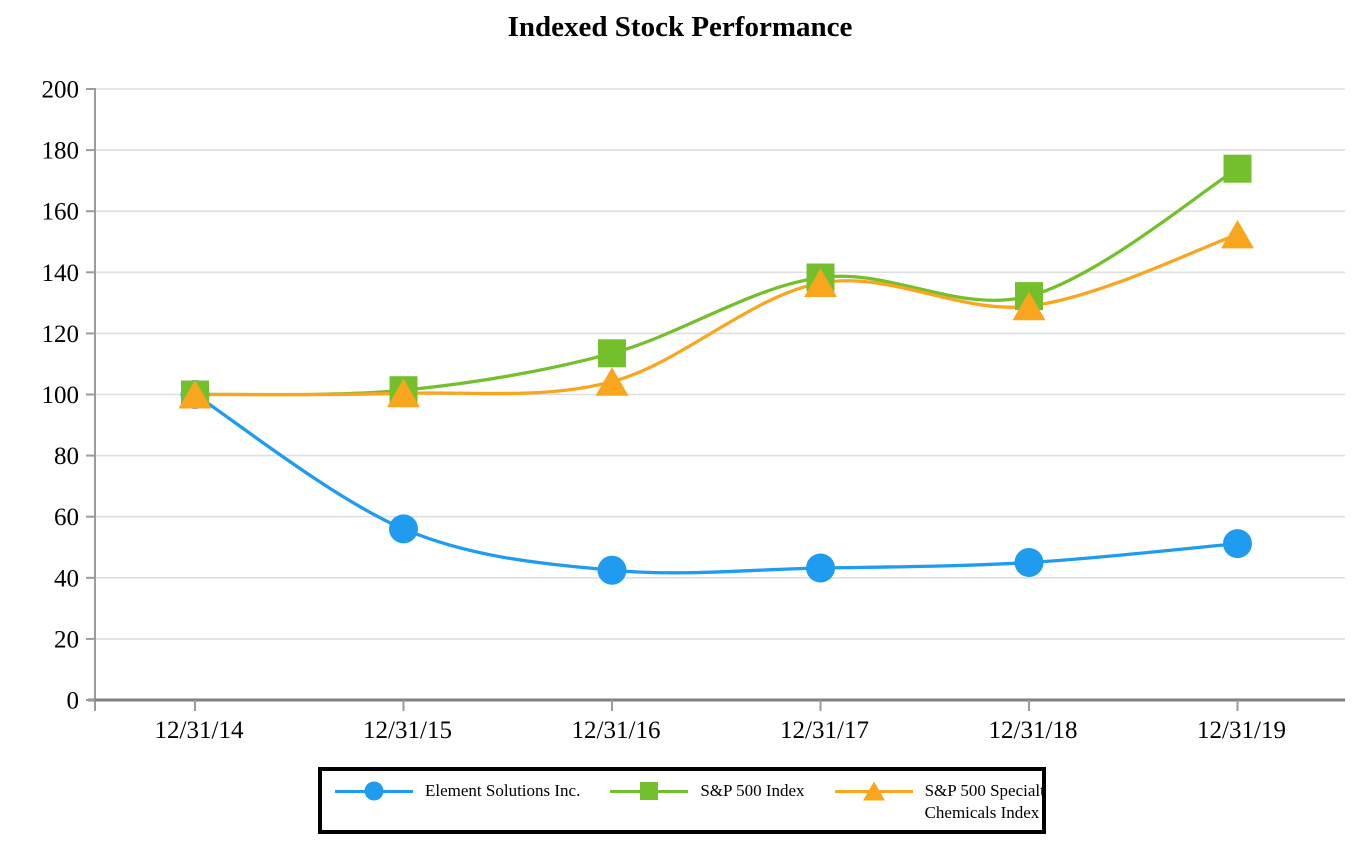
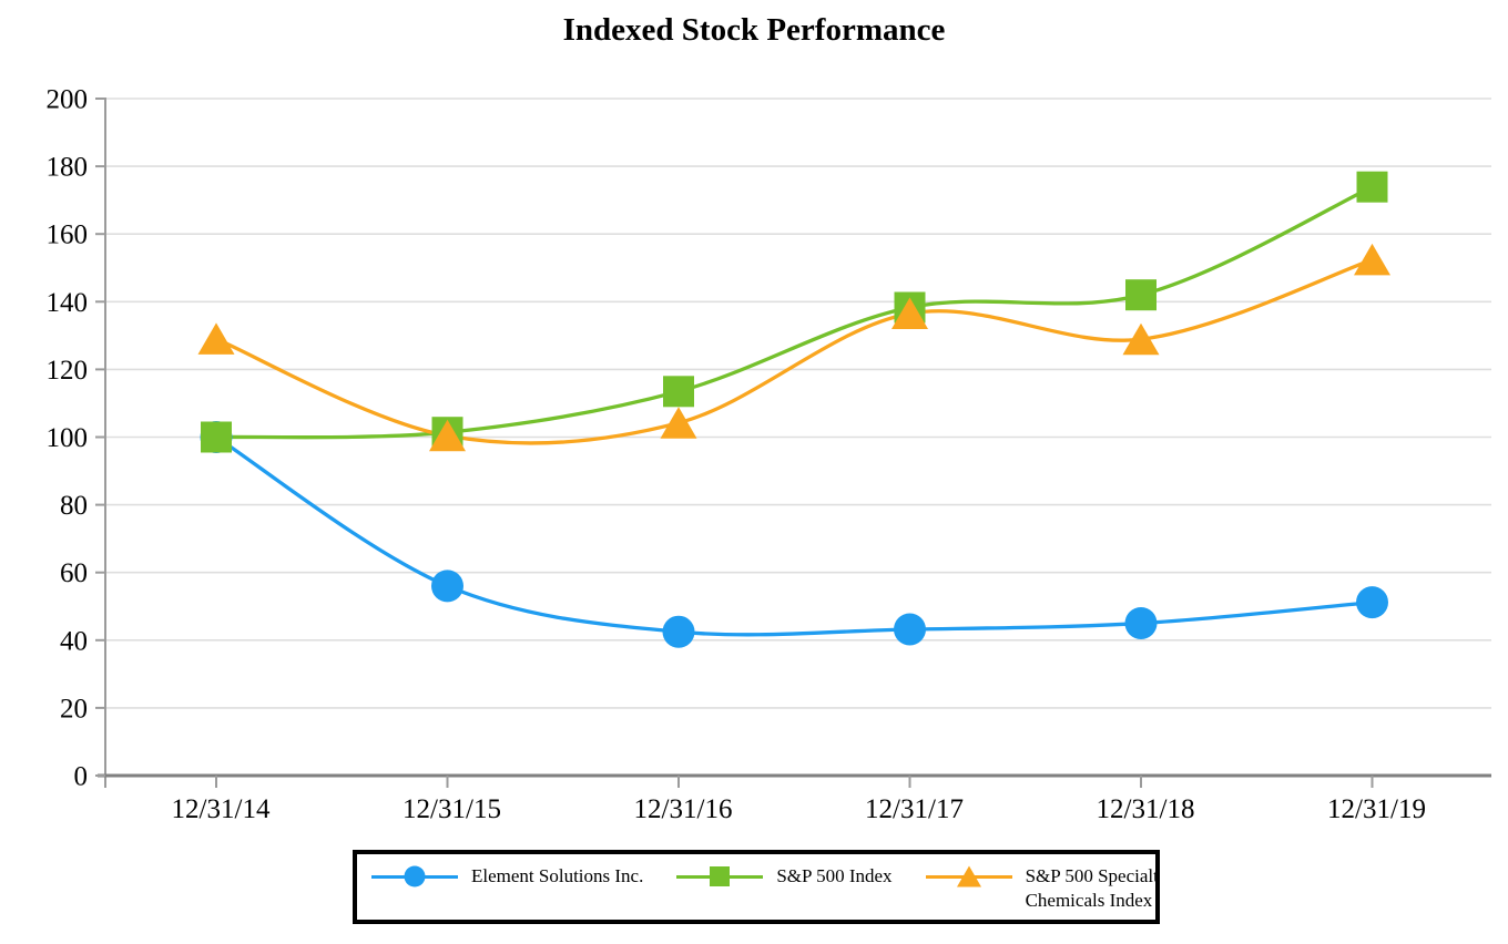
S&P 500 Specialty Chemicals Index/12/31/14: 100 -> 129
S&P 500 Index/12/31/18: 132 -> 142
